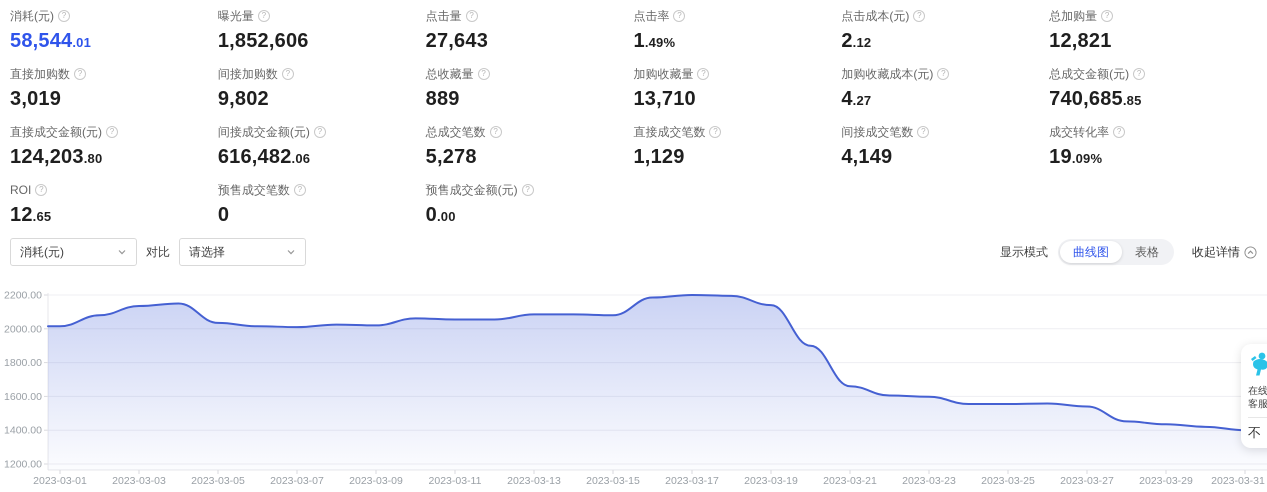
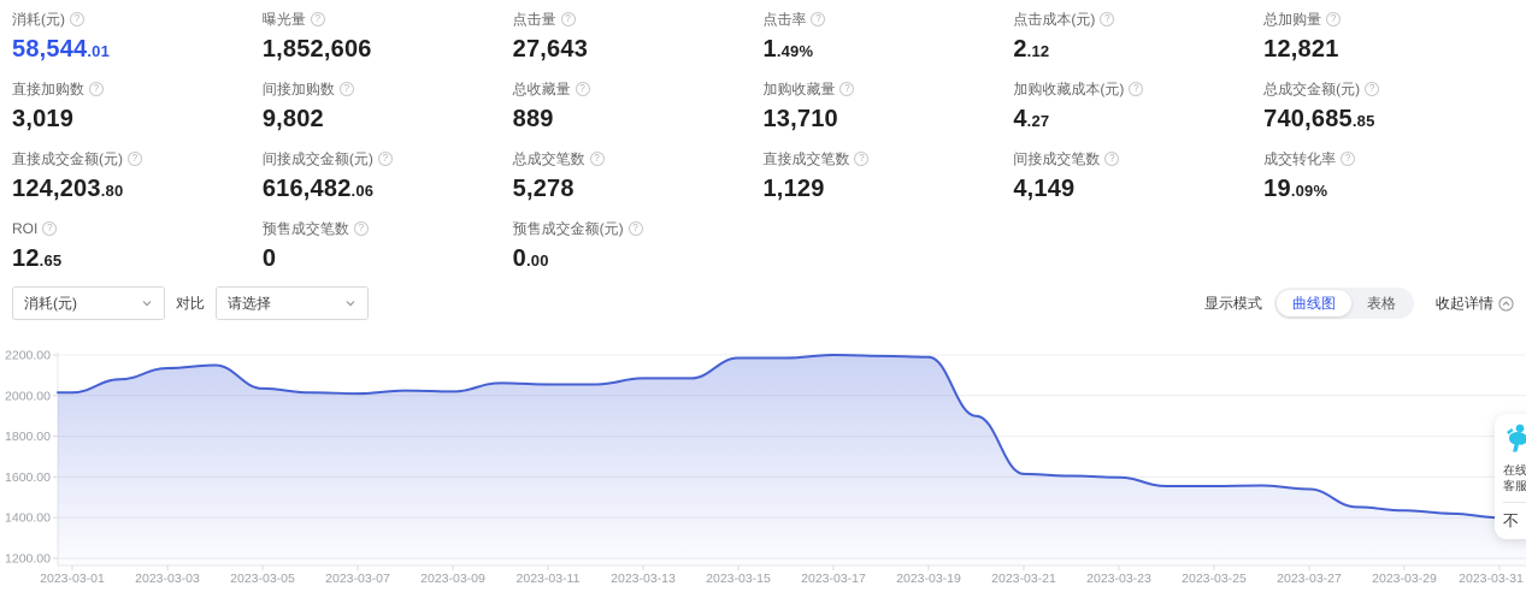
2023-03-15: 2080 -> 2180
2023-03-19: 2140 -> 2190
2023-03-21: 1660 -> 1620
